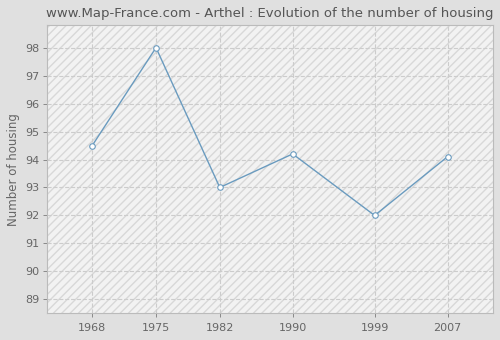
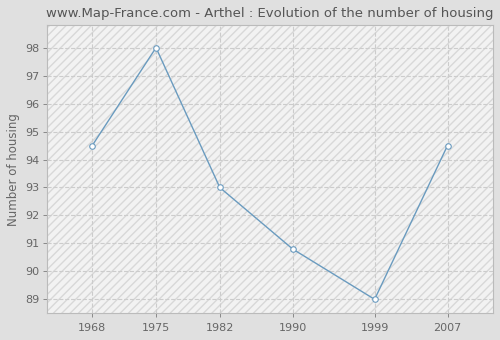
1990: 94.2 -> 90.8
1999: 92.0 -> 89.0
2007: 94.1 -> 94.5
